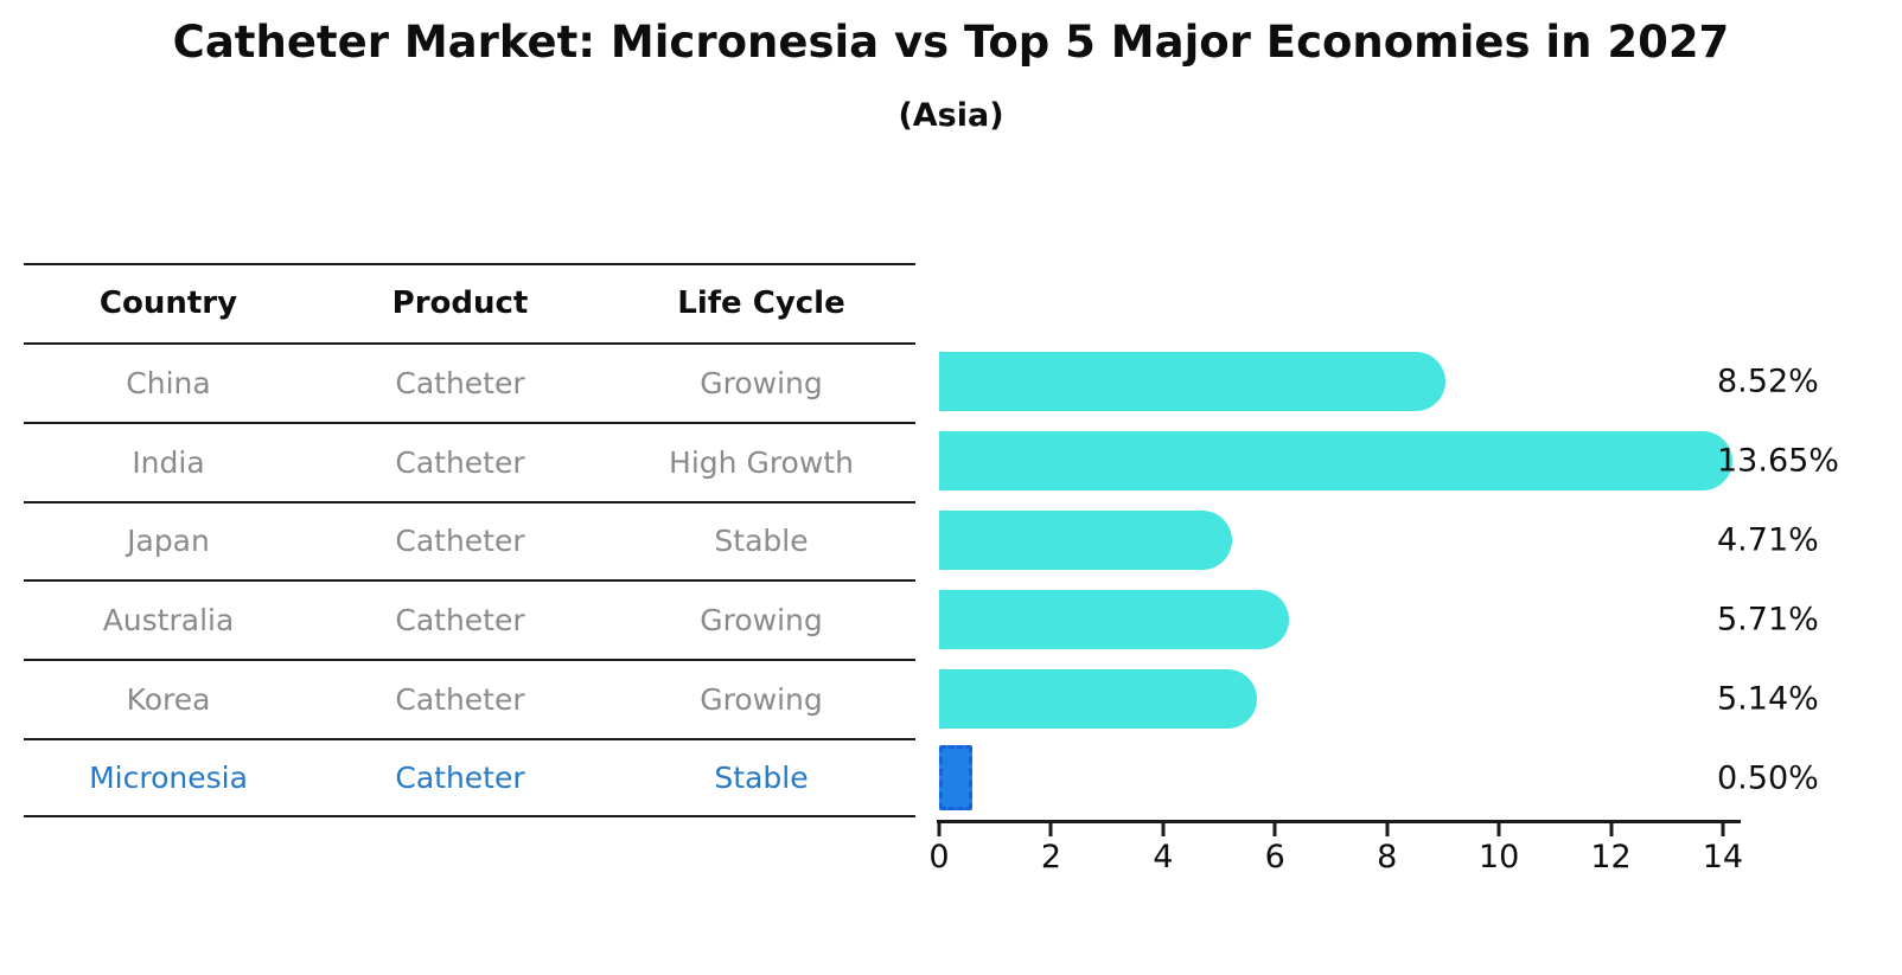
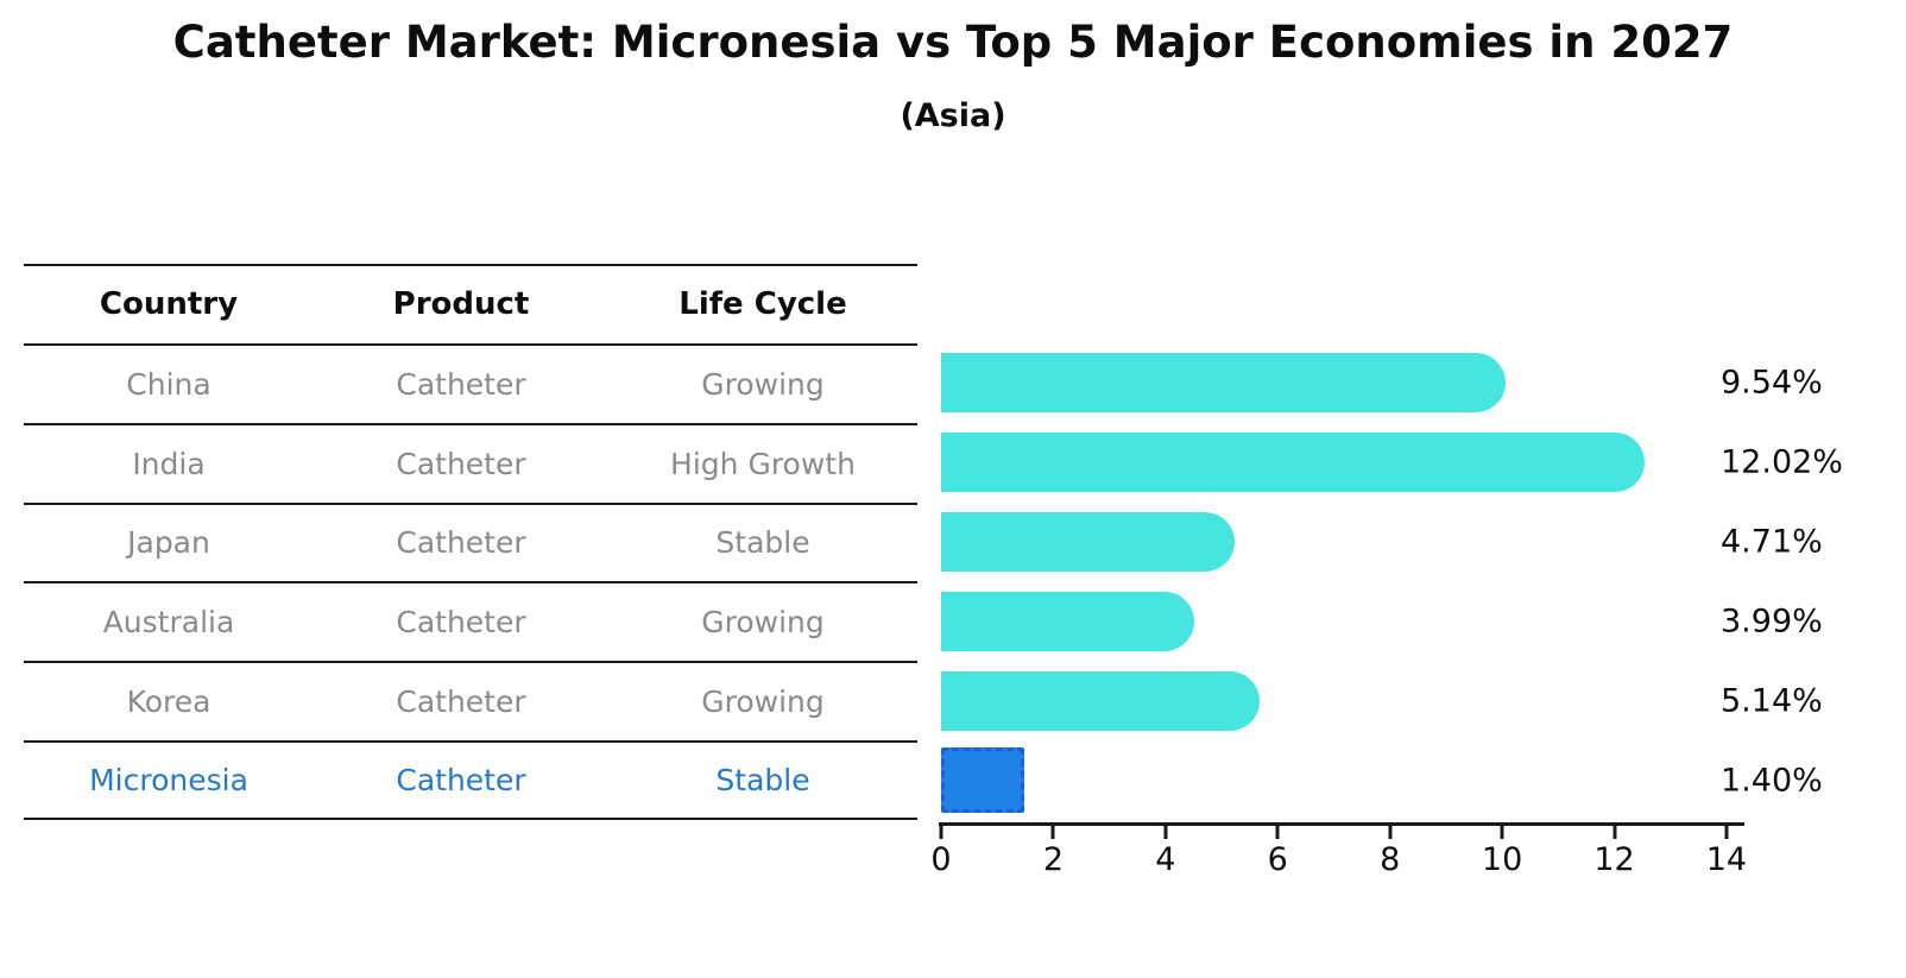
China: 8.52% -> 9.54%
India: 13.65% -> 12.02%
Australia: 5.71% -> 3.99%
Micronesia: 0.50% -> 1.40%
